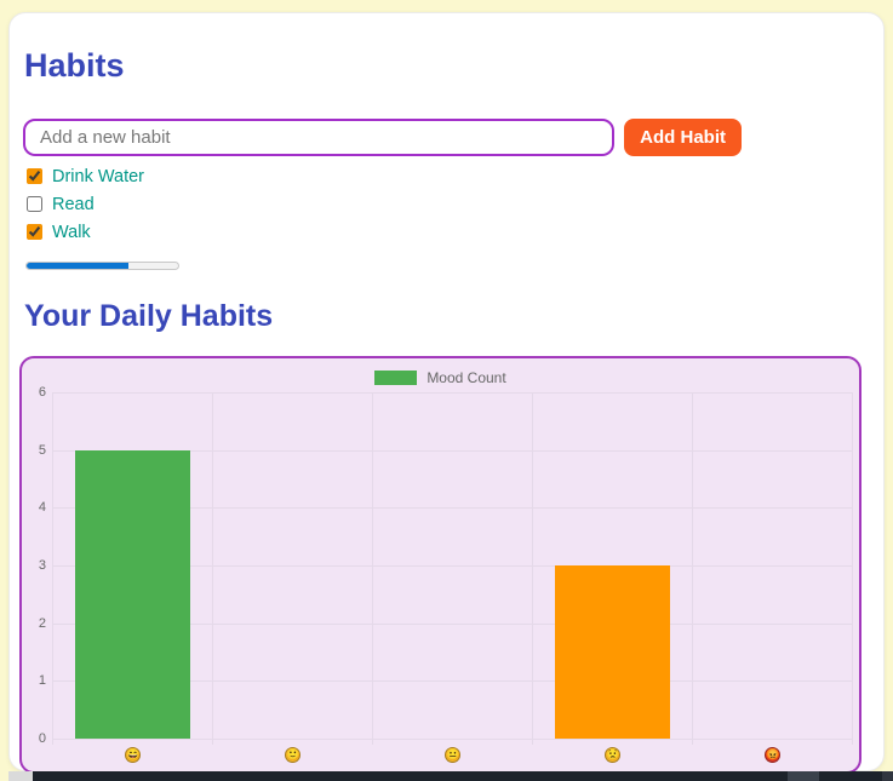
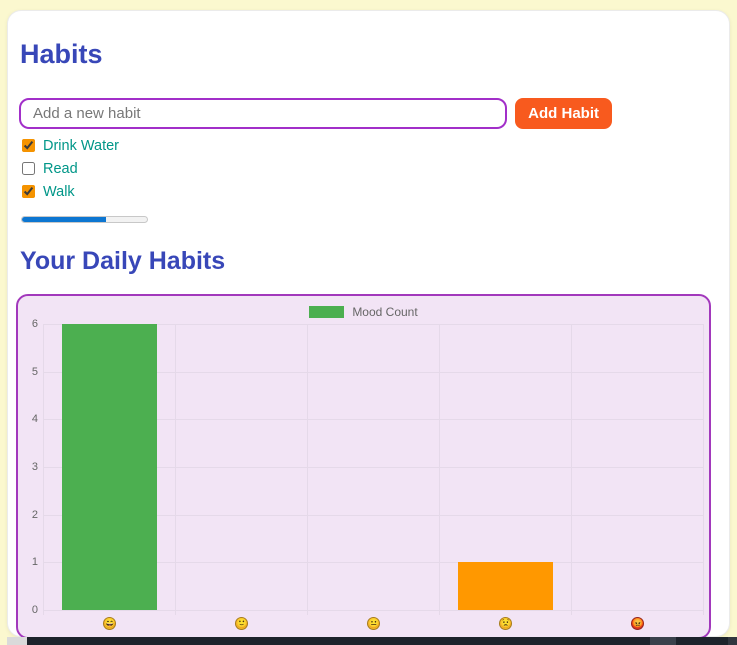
😄: 5 -> 6
😟: 3 -> 1
